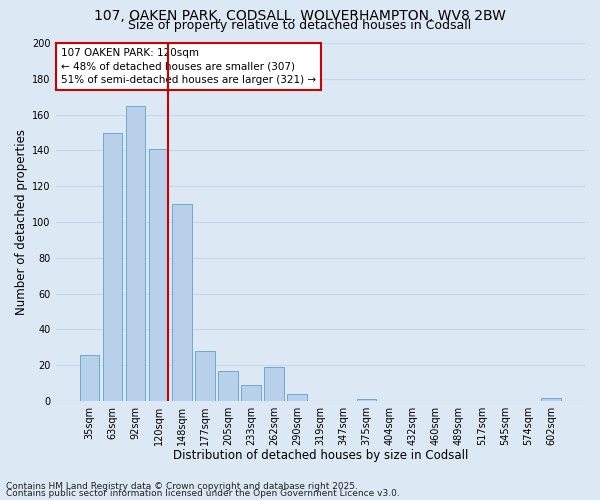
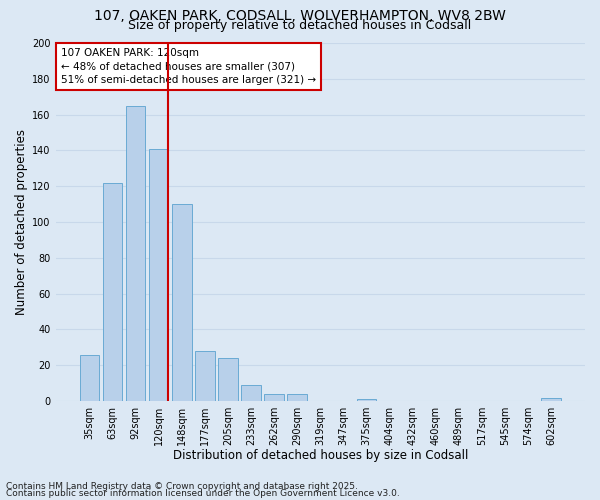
63sqm: 150 -> 122
205sqm: 17 -> 24
262sqm: 19 -> 4
